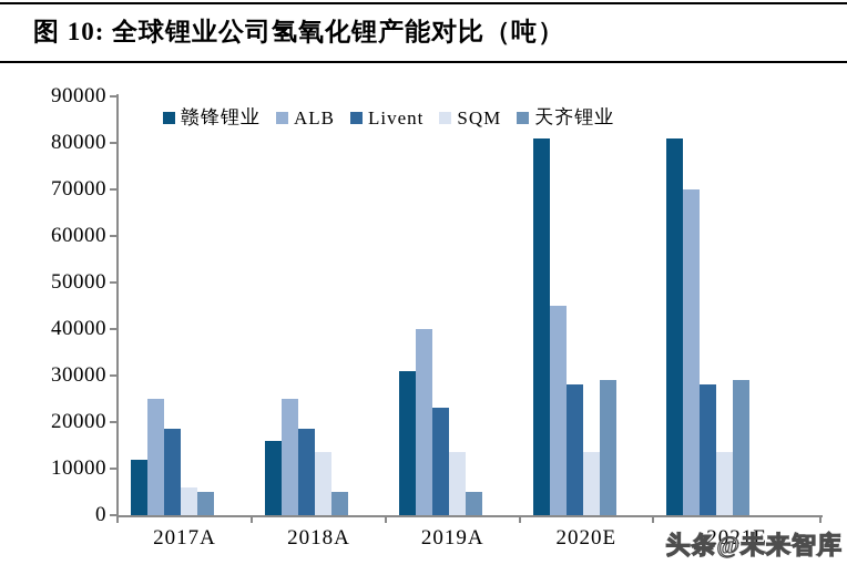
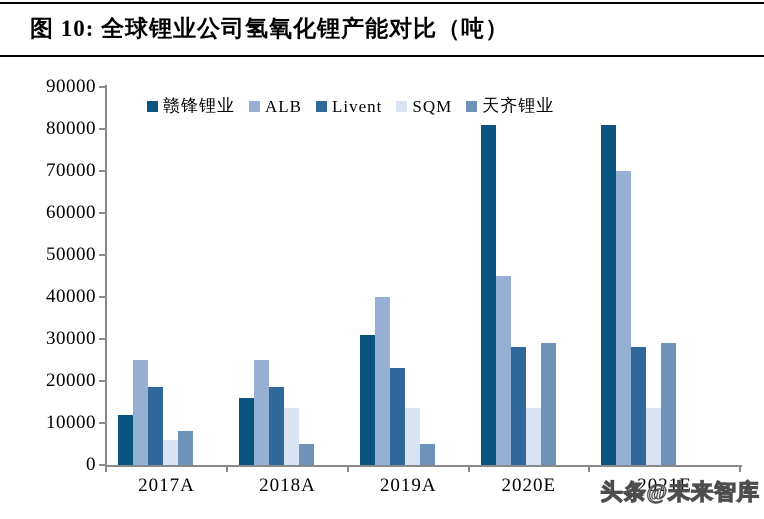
天齐锂业/2017A: 5000 -> 8000
